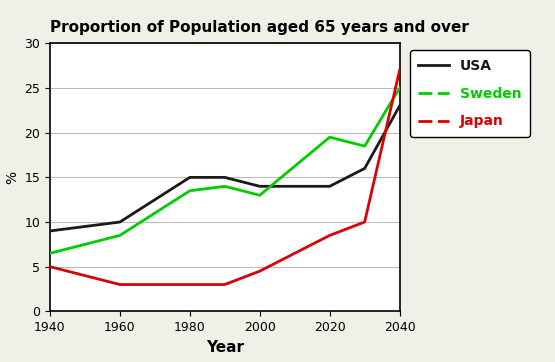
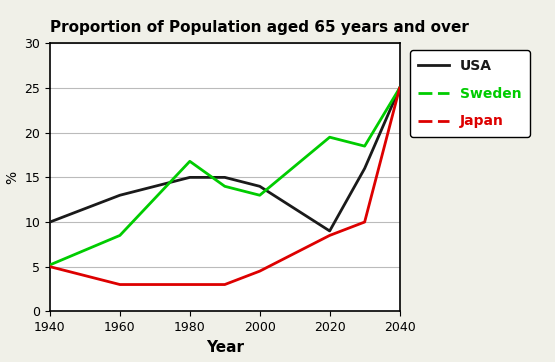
USA/1940: 9 -> 10
Sweden/1940: 6.5 -> 5.2
USA/1960: 10 -> 13
Sweden/1980: 13.5 -> 16.8
USA/2020: 14 -> 9
USA/2040: 23 -> 25
Japan/2040: 27.0 -> 25.0
